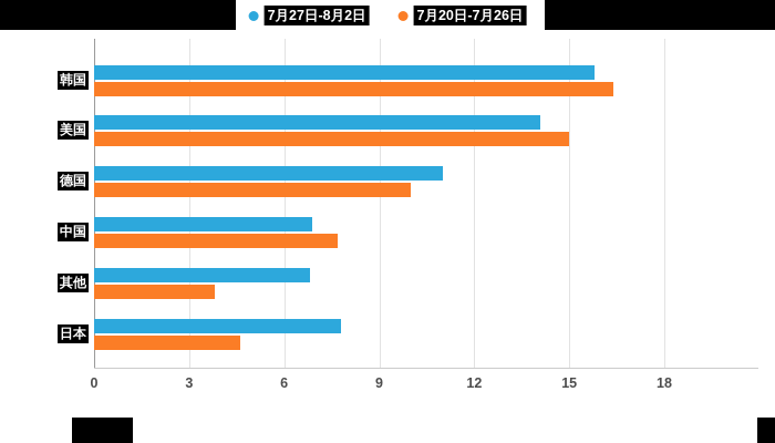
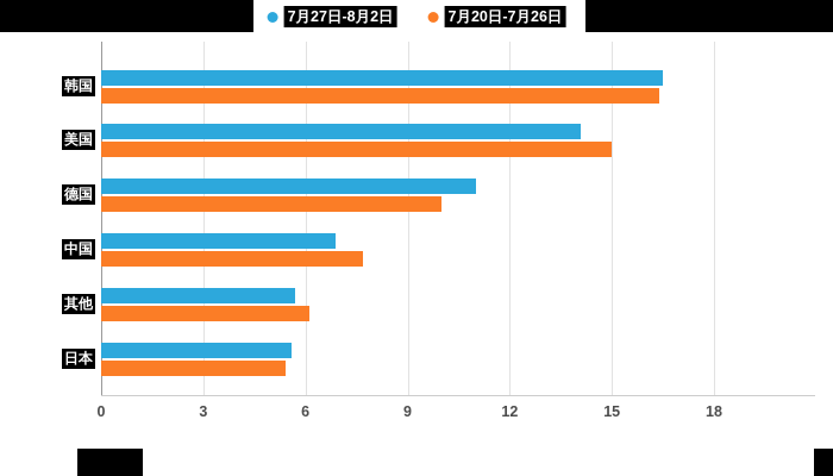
7月27日-8月2日/韩国: 15.8 -> 16.5
7月27日-8月2日/其他: 6.8 -> 5.7
7月20日-7月26日/其他: 3.8 -> 6.1
7月27日-8月2日/日本: 7.8 -> 5.6
7月20日-7月26日/日本: 4.6 -> 5.4
